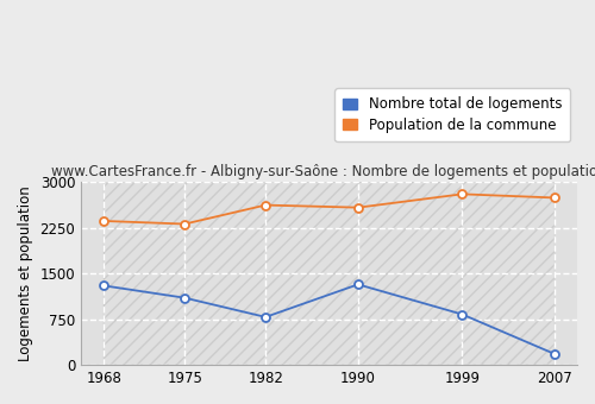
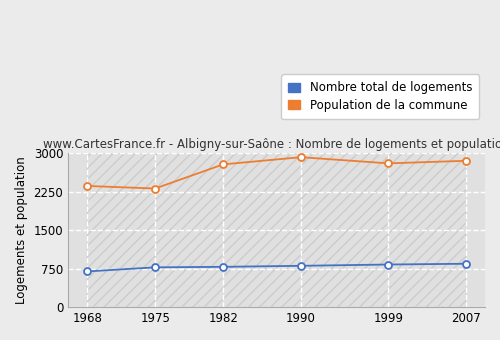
Nombre total de logements/1968: 1300 -> 700
Nombre total de logements/1975: 1100 -> 780
Population de la commune/1982: 2620 -> 2780
Nombre total de logements/1990: 1320 -> 800
Population de la commune/1990: 2580 -> 2920
Nombre total de logements/2007: 180 -> 840
Population de la commune/2007: 2740 -> 2850
